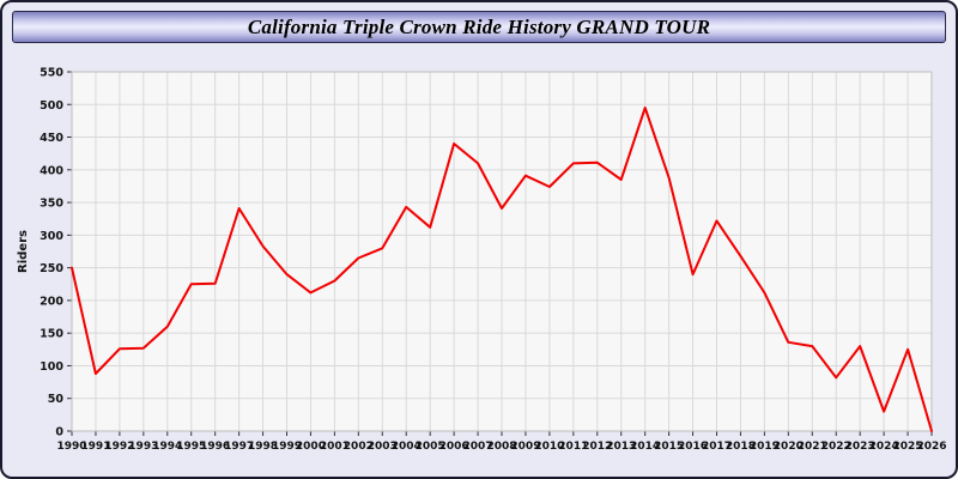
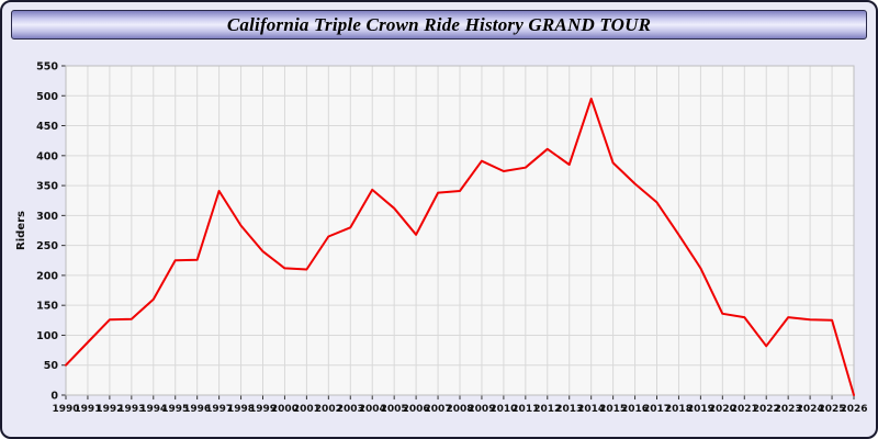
1990: 250 -> 50
2001: 230 -> 210
2006: 440 -> 270
2007: 410 -> 340
2011: 410 -> 380
2016: 240 -> 350
2024: 30 -> 130
